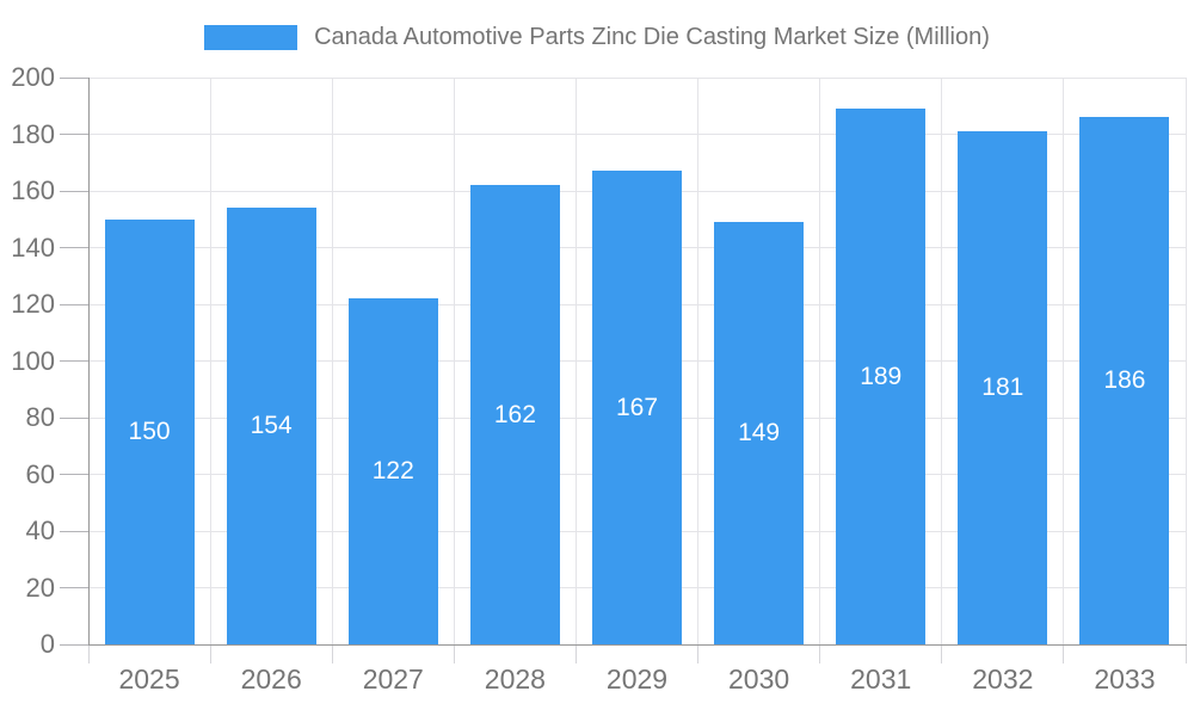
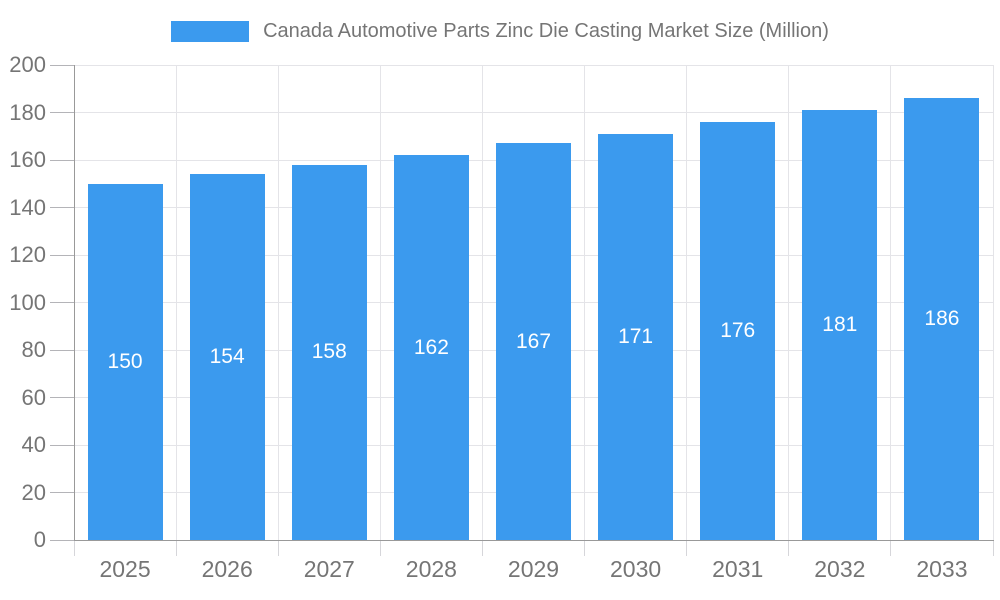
2027: 122 -> 158
2030: 149 -> 171
2031: 189 -> 176
